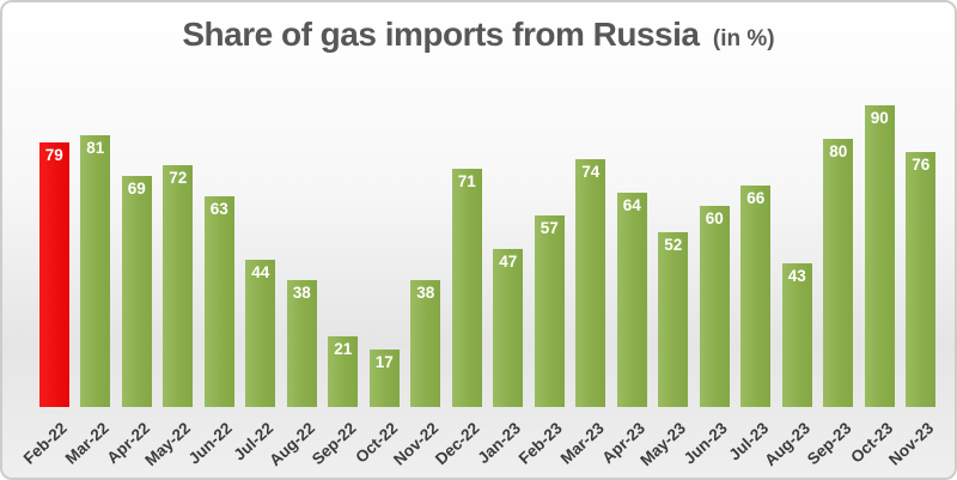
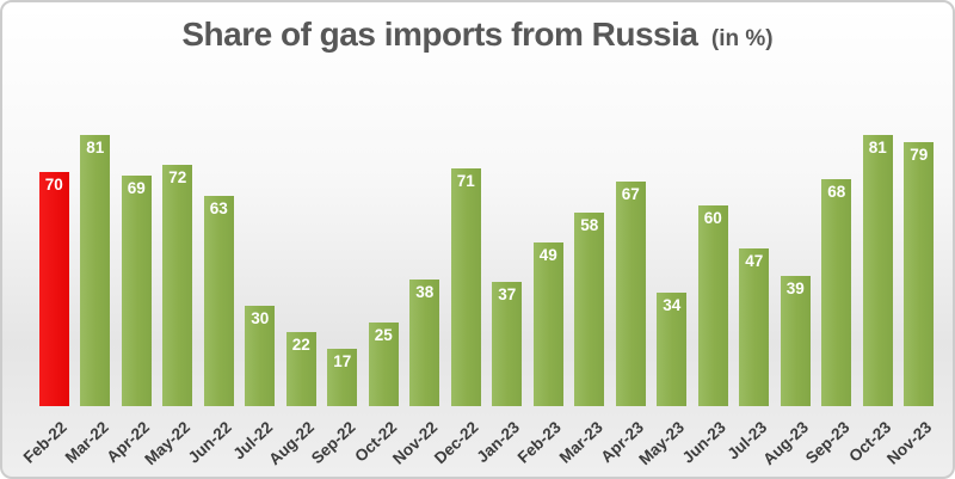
Feb-22: 79 -> 70
Jul-22: 44 -> 30
Aug-22: 38 -> 22
Sep-22: 21 -> 17
Oct-22: 17 -> 25
Jan-23: 47 -> 37
Feb-23: 57 -> 49
Mar-23: 74 -> 58
Apr-23: 64 -> 67
May-23: 52 -> 34
Jul-23: 66 -> 47
Aug-23: 43 -> 39
Sep-23: 80 -> 68
Oct-23: 90 -> 81
Nov-23: 76 -> 79
